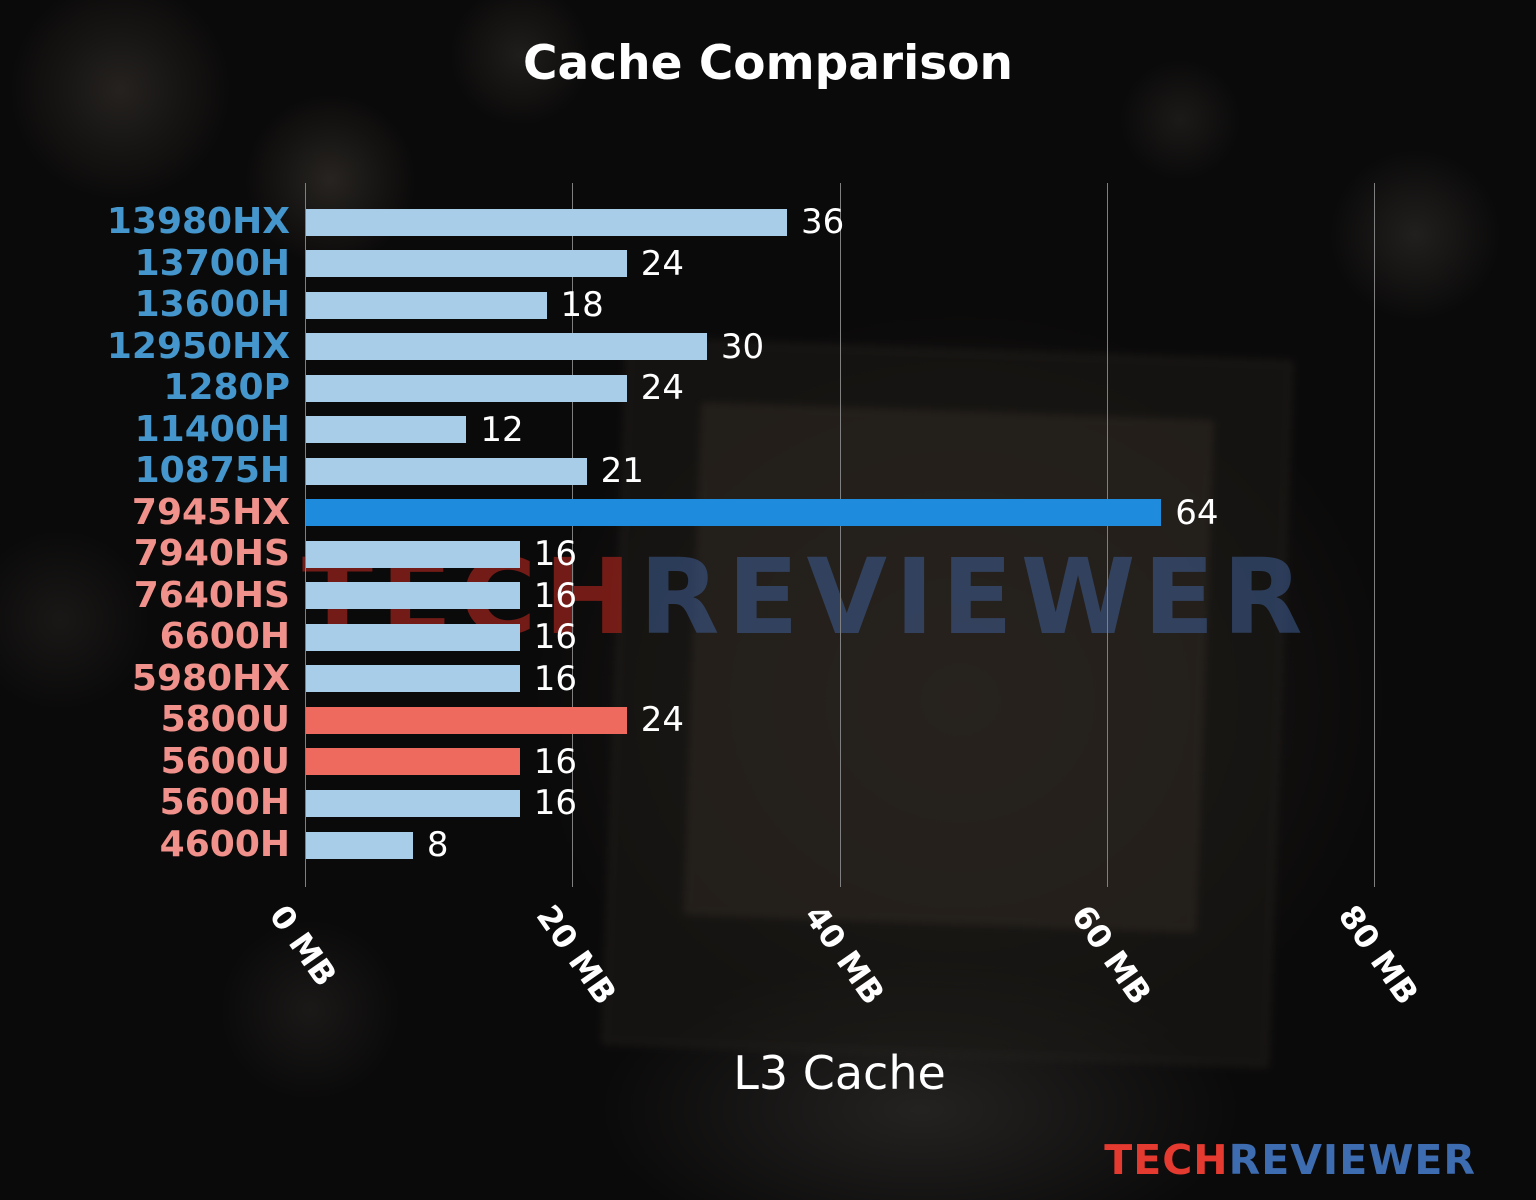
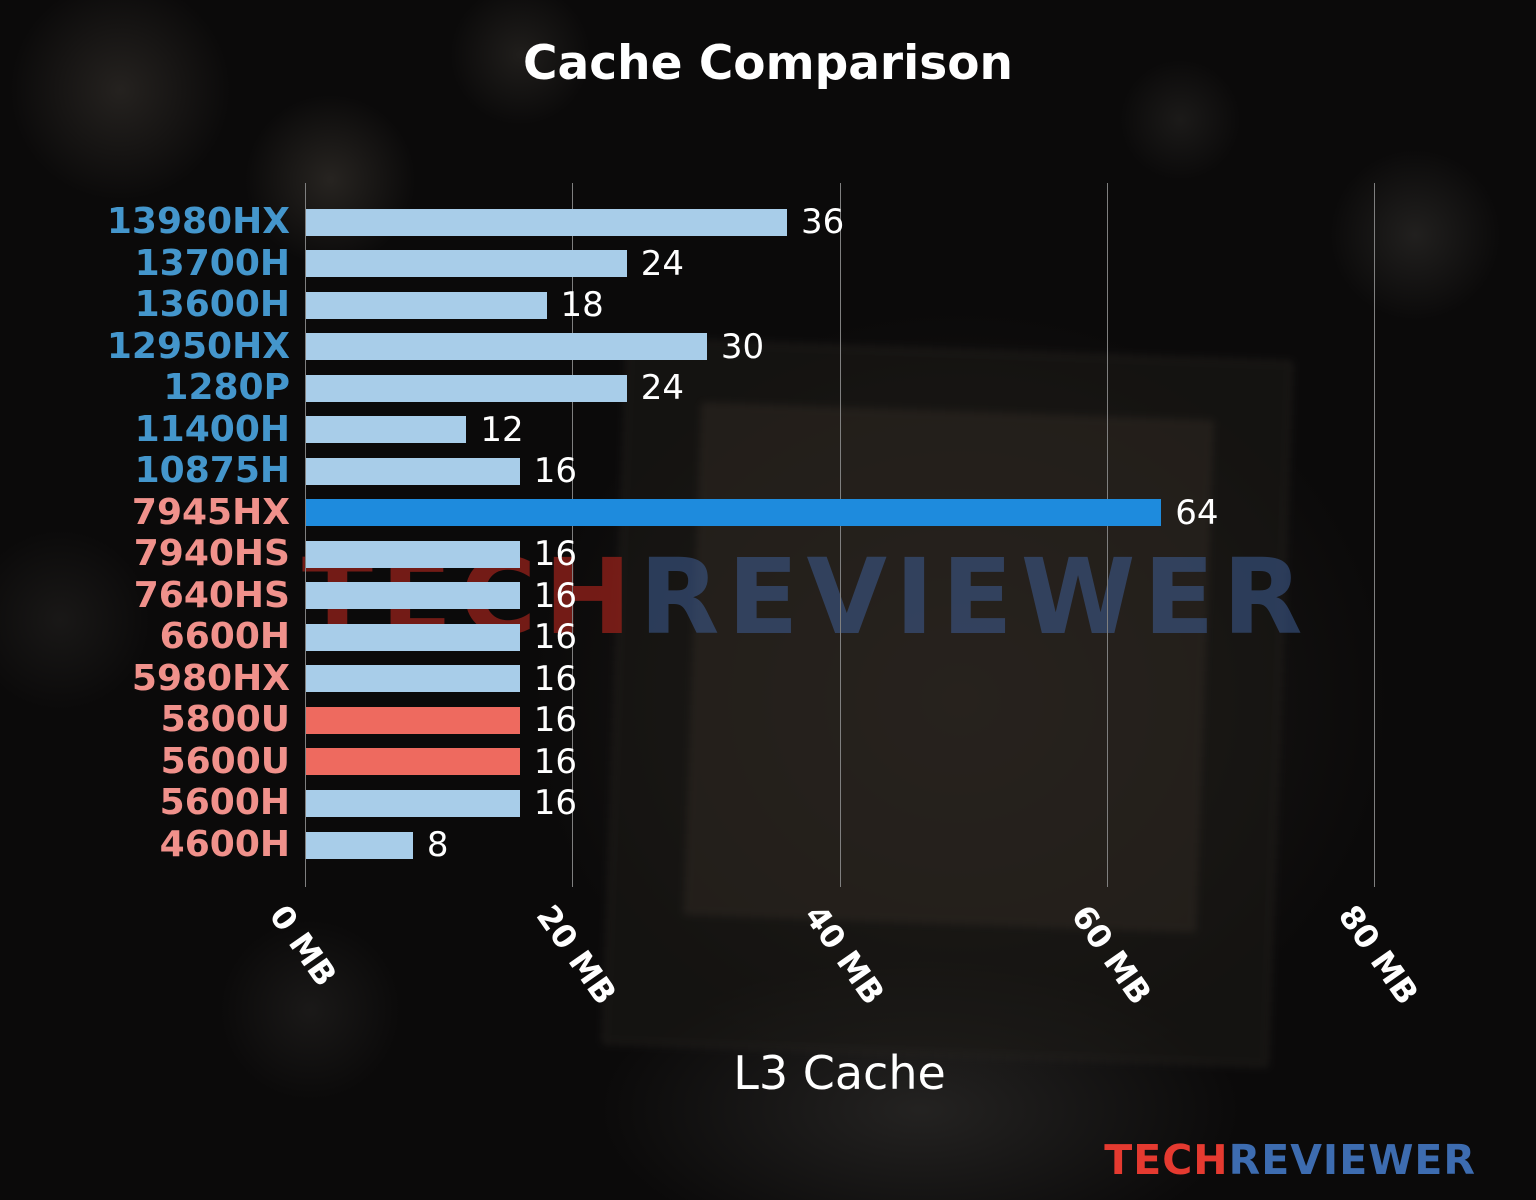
10875H: 21 -> 16
5800U: 24 -> 16
